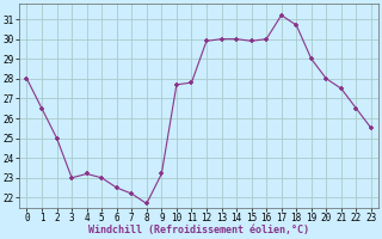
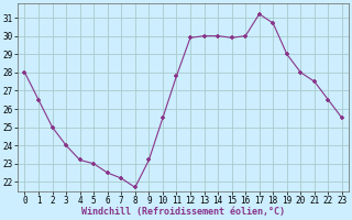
3: 23.0 -> 24.0
10: 27.7 -> 25.5
